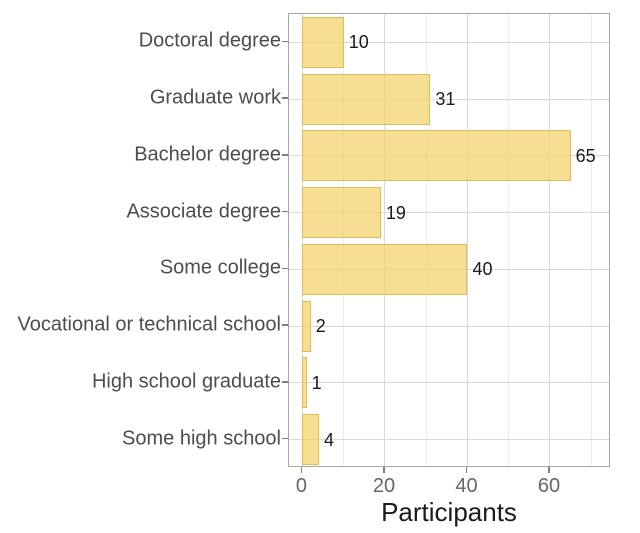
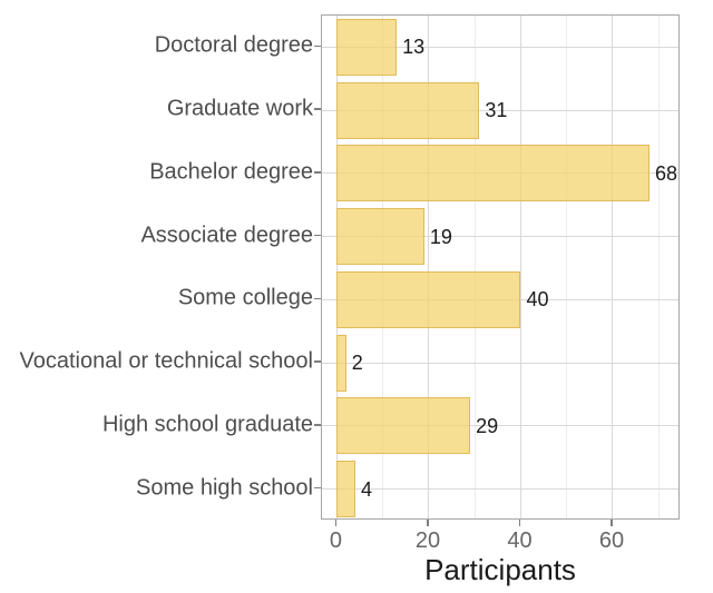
Doctoral degree: 10 -> 13
Bachelor degree: 65 -> 68
High school graduate: 1 -> 29
